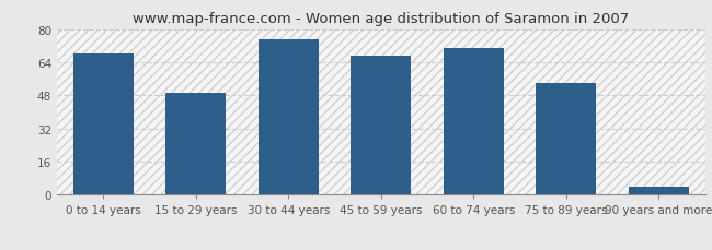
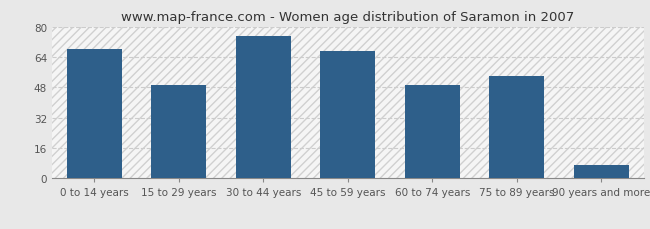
60 to 74 years: 71 -> 49
90 years and more: 4 -> 7
